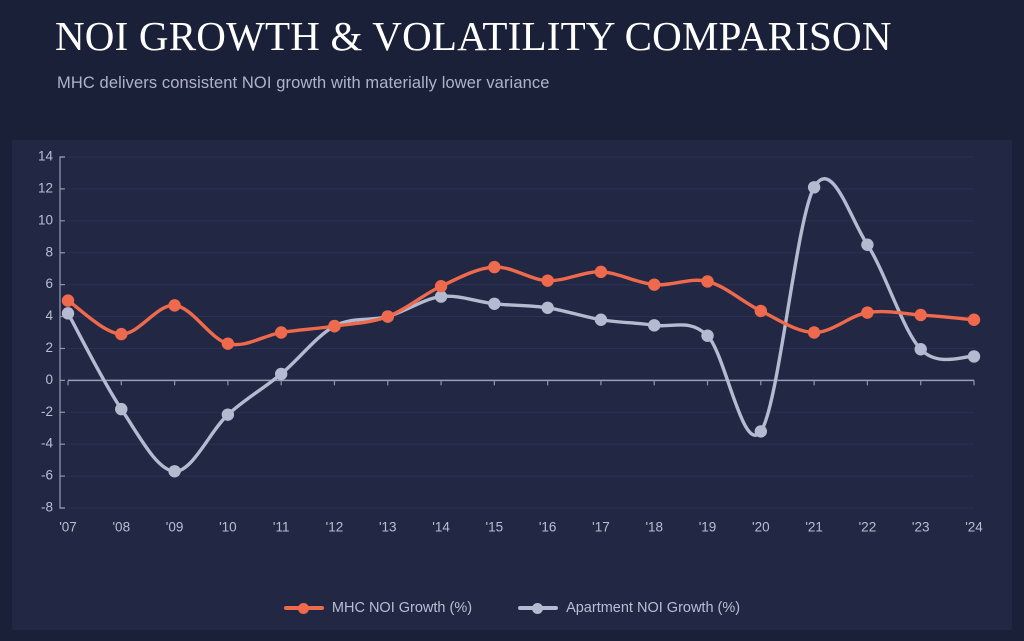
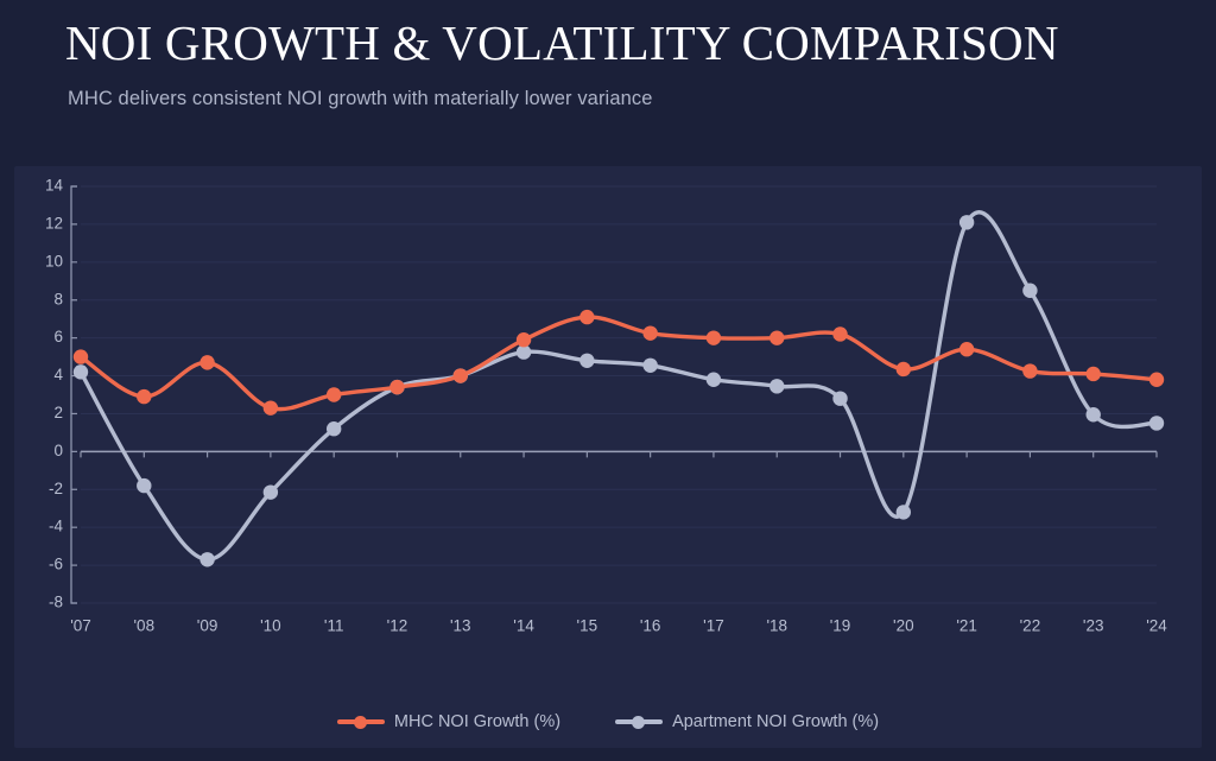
Apartment NOI Growth (%)/'11: 0.4 -> 1.2
MHC NOI Growth (%)/'17: 6.8 -> 6.0
MHC NOI Growth (%)/'21: 3.0 -> 5.4
